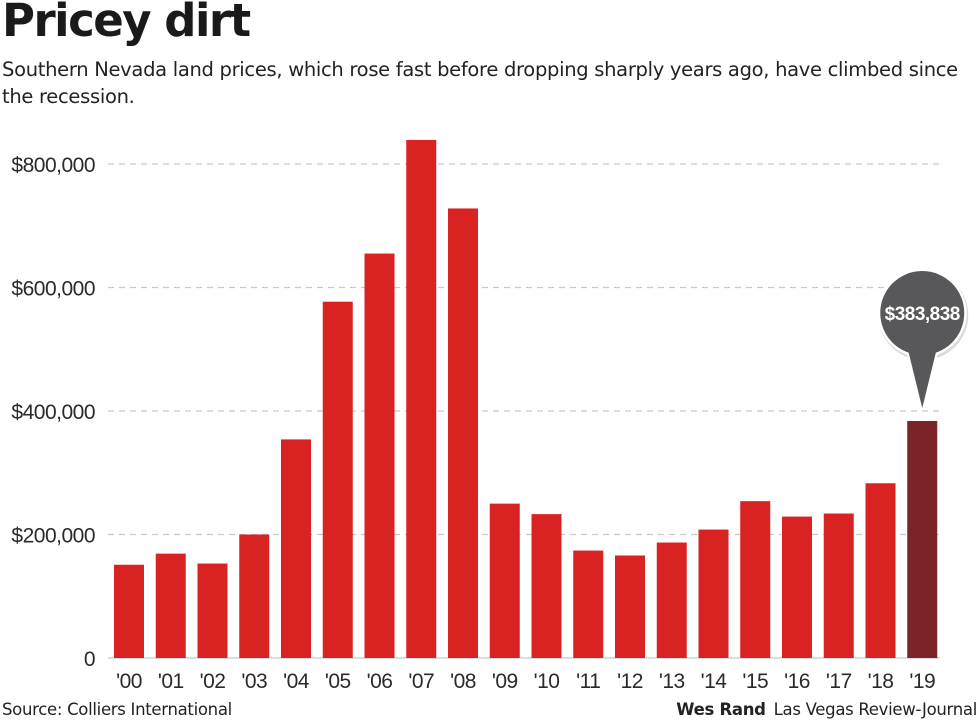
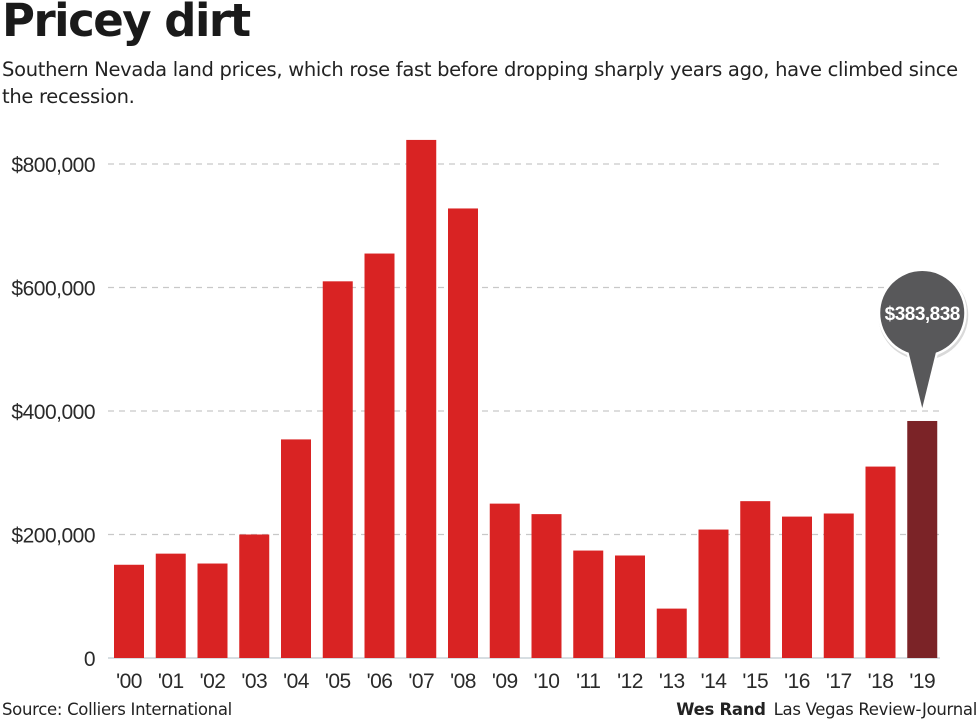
'05: $580000 -> $610000
'13: $190000 -> $80000
'18: $280000 -> $310000
